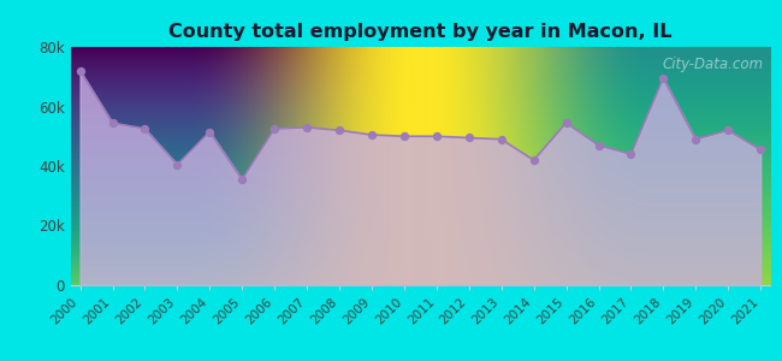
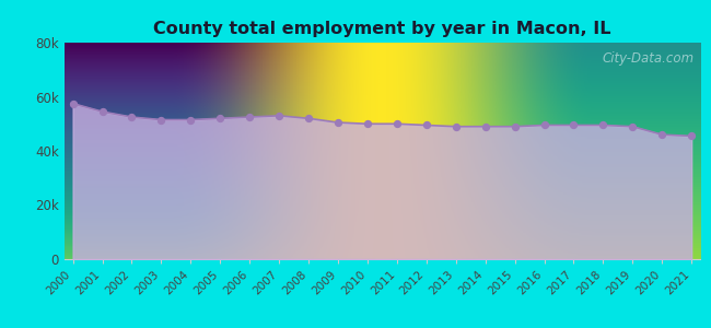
2000: 72.0k -> 57.5k
2003: 40.5k -> 51.5k
2005: 35.5k -> 52.0k
2014: 42.0k -> 49.0k
2015: 54.5k -> 49.0k
2016: 47.0k -> 49.5k
2017: 44.0k -> 49.5k
2018: 69.5k -> 49.5k
2020: 52.0k -> 46.0k
